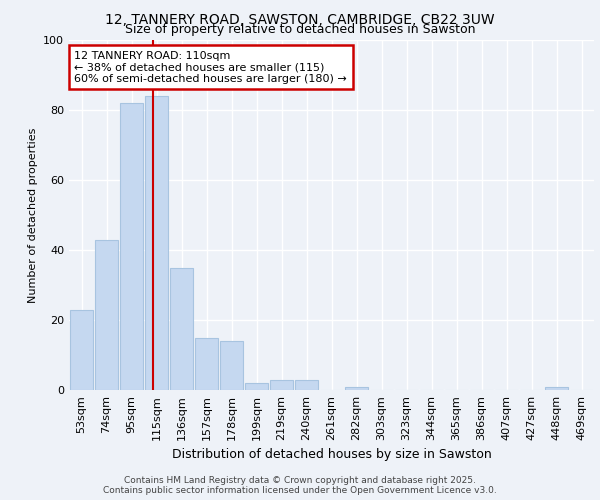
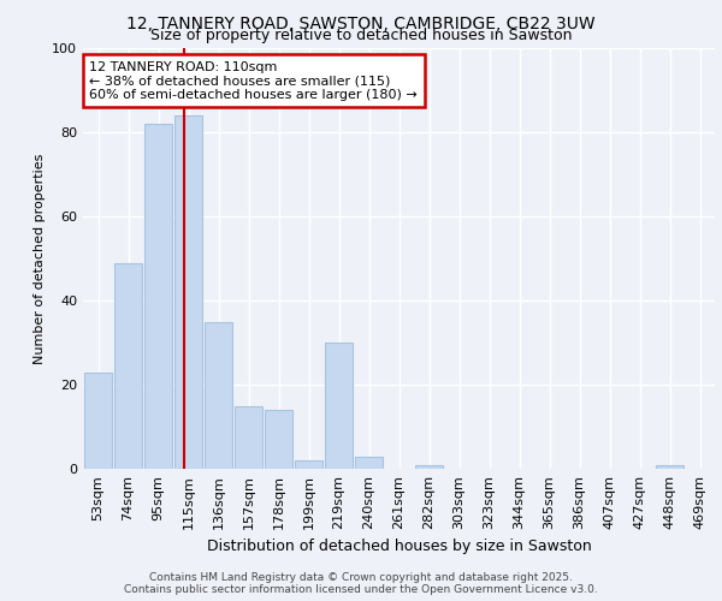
74sqm: 43 -> 49
219sqm: 3 -> 30
